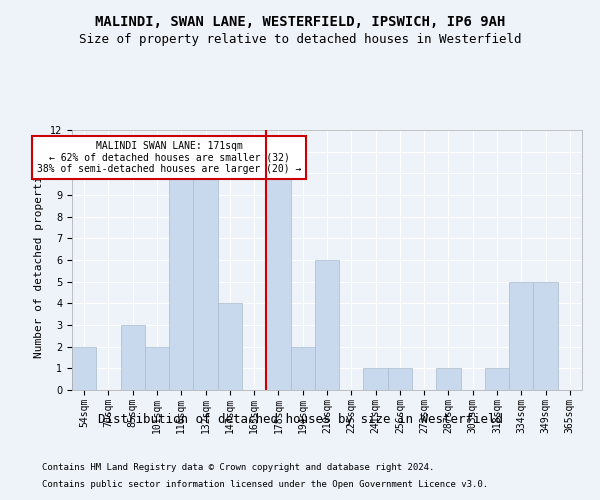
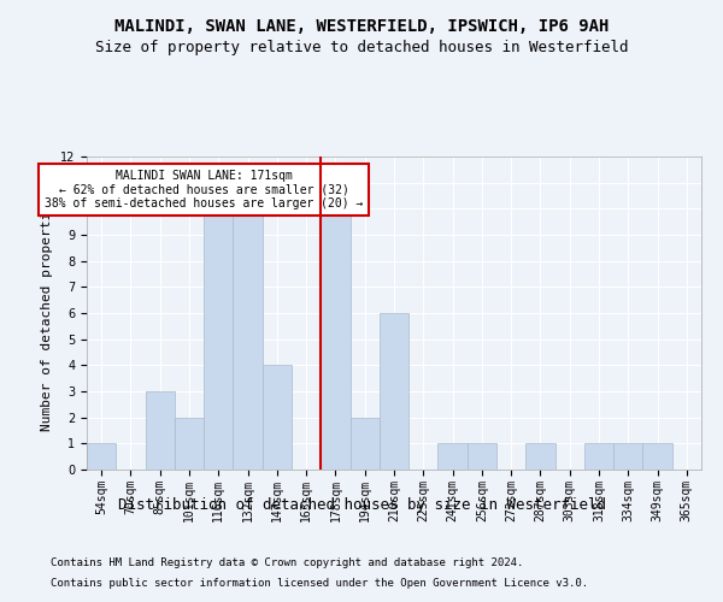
54sqm: 2 -> 1
334sqm: 5 -> 1
349sqm: 5 -> 1
